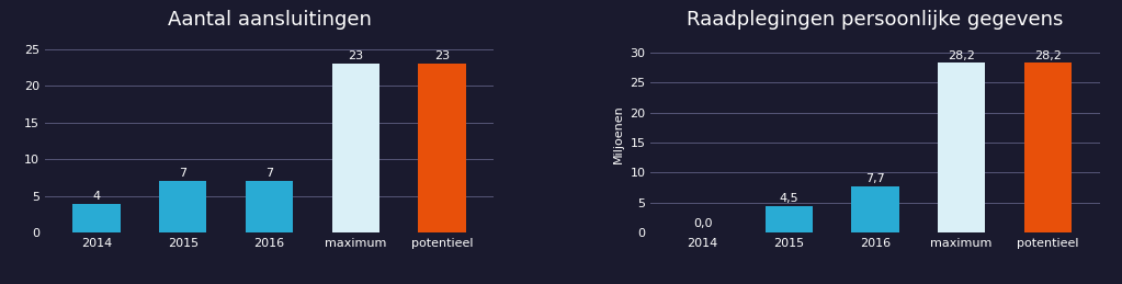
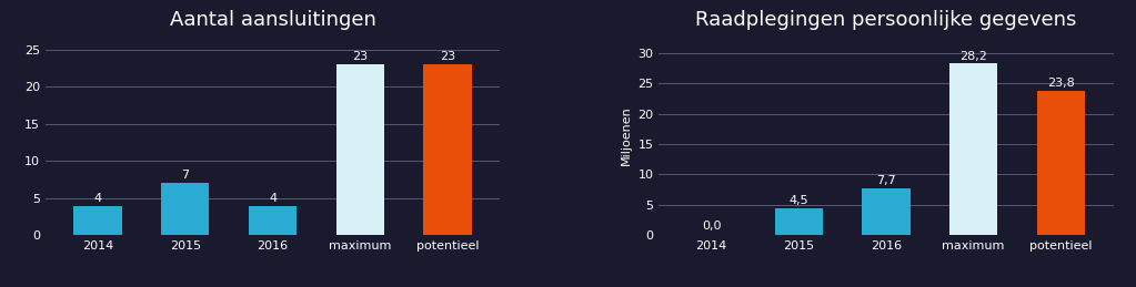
Aantal aansluitingen/2016: 7 -> 4
Raadplegingen persoonlijke gegevens/potentieel: 28,2 -> 23,8
